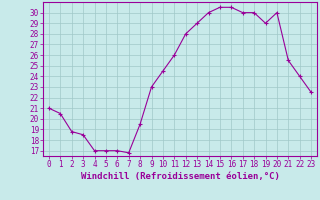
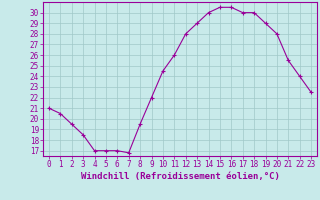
2: 18.8 -> 19.5
9: 23.0 -> 22.0
20: 30.0 -> 28.0
